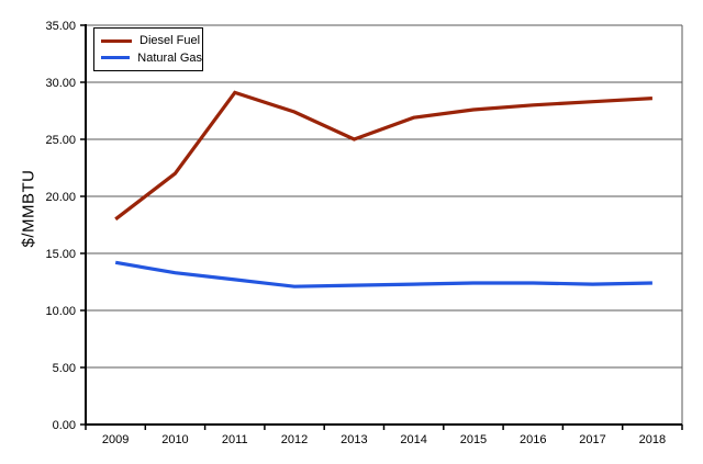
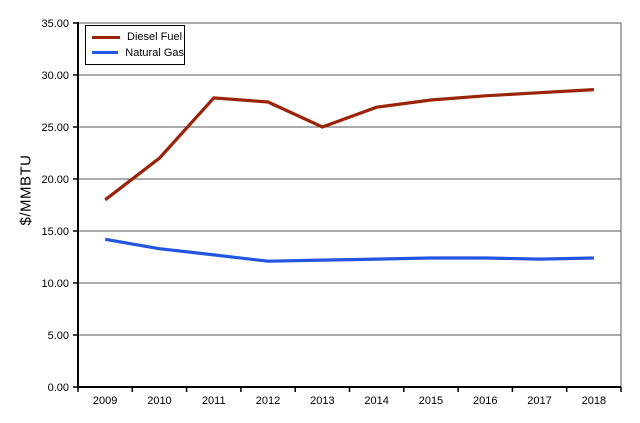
Diesel Fuel/2011: 29.1 -> 27.8
